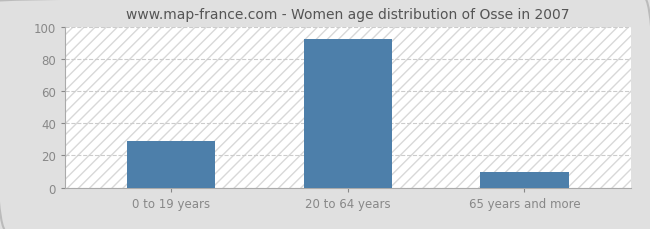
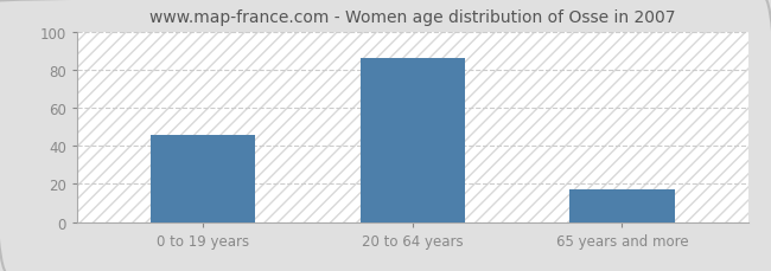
0 to 19 years: 29 -> 46
20 to 64 years: 92 -> 86
65 years and more: 10 -> 17
